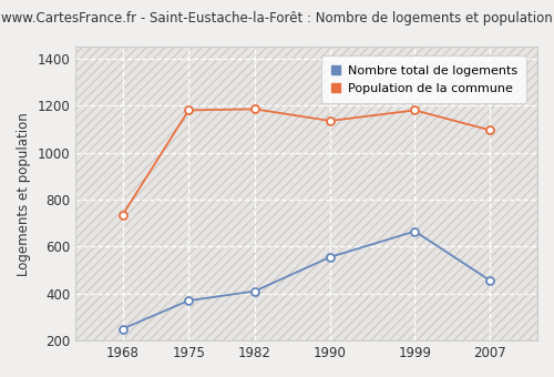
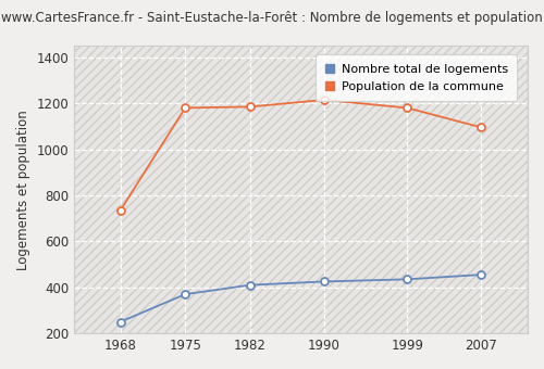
Nombre total de logements/1990: 555 -> 425
Population de la commune/1990: 1135 -> 1215
Nombre total de logements/1999: 665 -> 435
